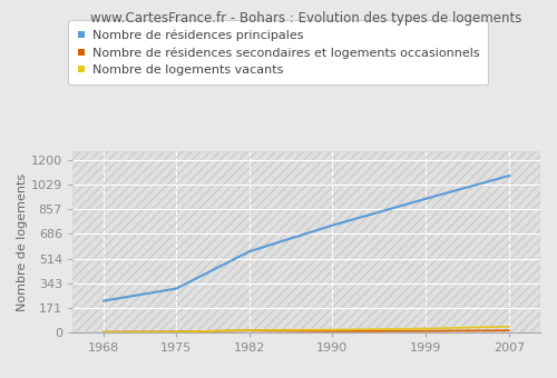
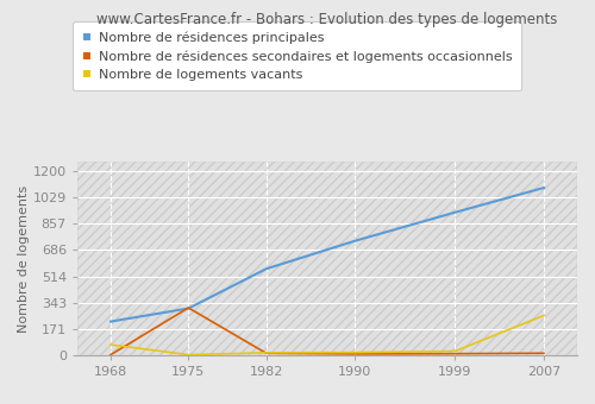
Nombre de logements vacants/1968: 0 -> 70
Nombre de résidences secondaires et logements occasionnels/1975: 10 -> 310
Nombre de logements vacants/2007: 40 -> 260
